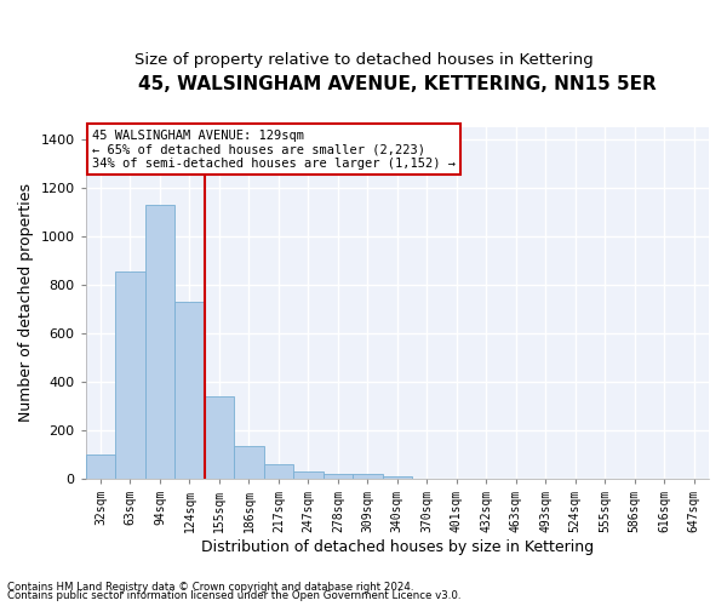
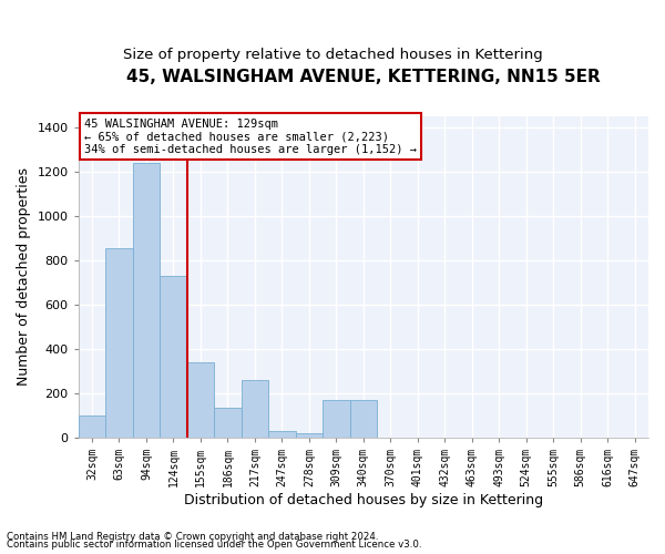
94sqm: 1130 -> 1240
217sqm: 60 -> 260
309sqm: 20 -> 170
340sqm: 10 -> 170
